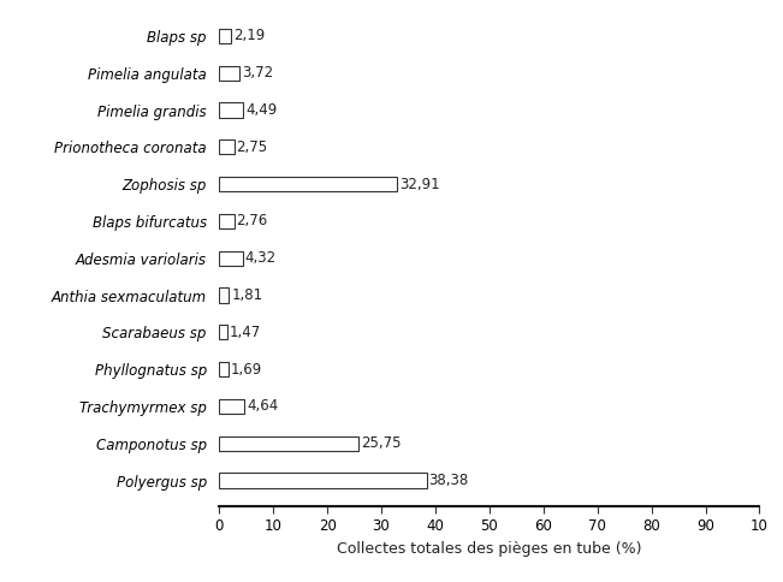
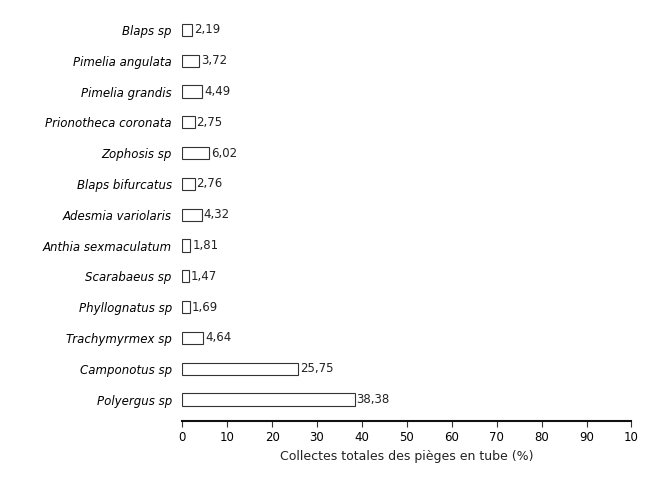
Zophosis sp: 32,91 -> 6,02
